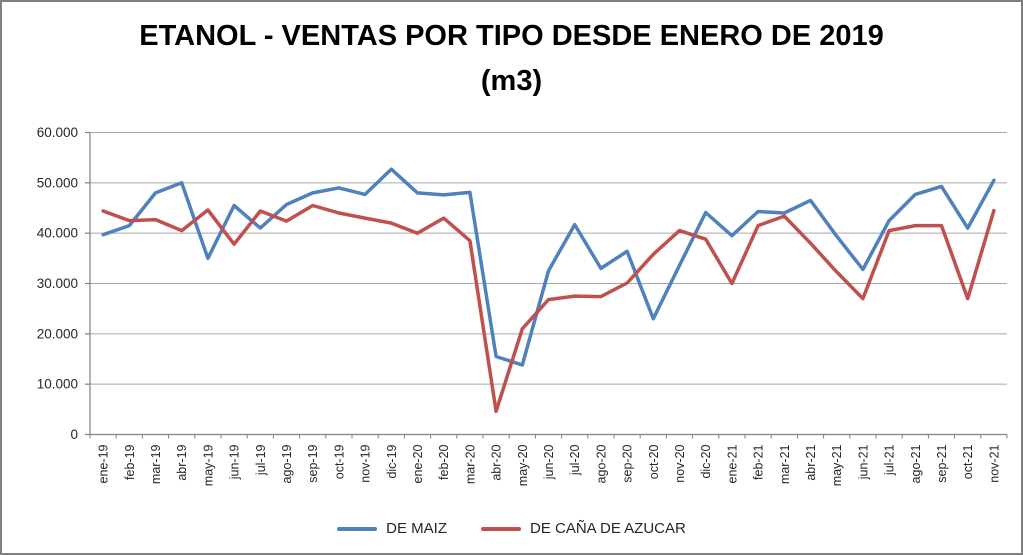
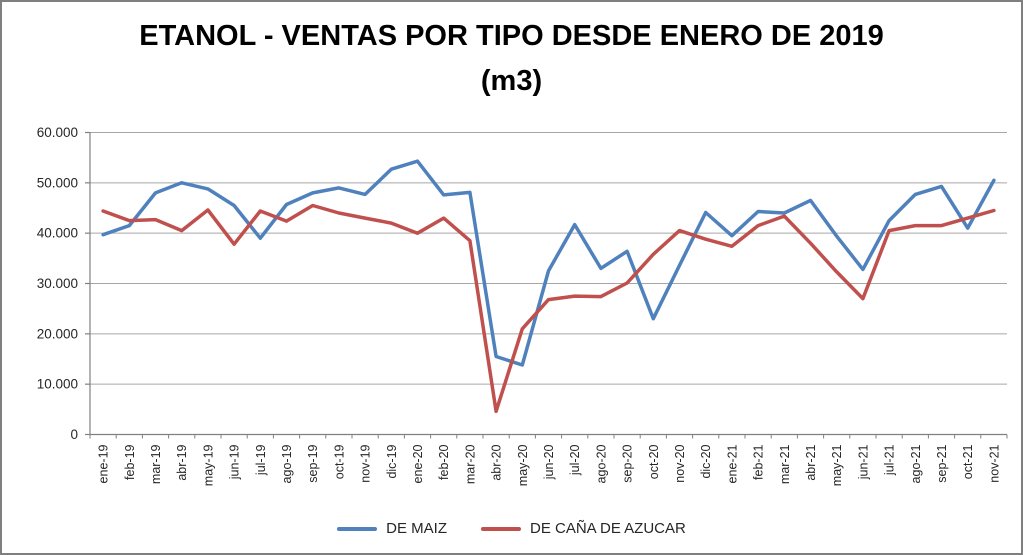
DE MAIZ/may-19: 35000 -> 49000
DE MAIZ/jul-19: 41000 -> 39000
DE MAIZ/ene-20: 48000 -> 54000
DE CAÑA DE AZUCAR/ene-21: 30000 -> 37000
DE CAÑA DE AZUCAR/oct-21: 27000 -> 43000
